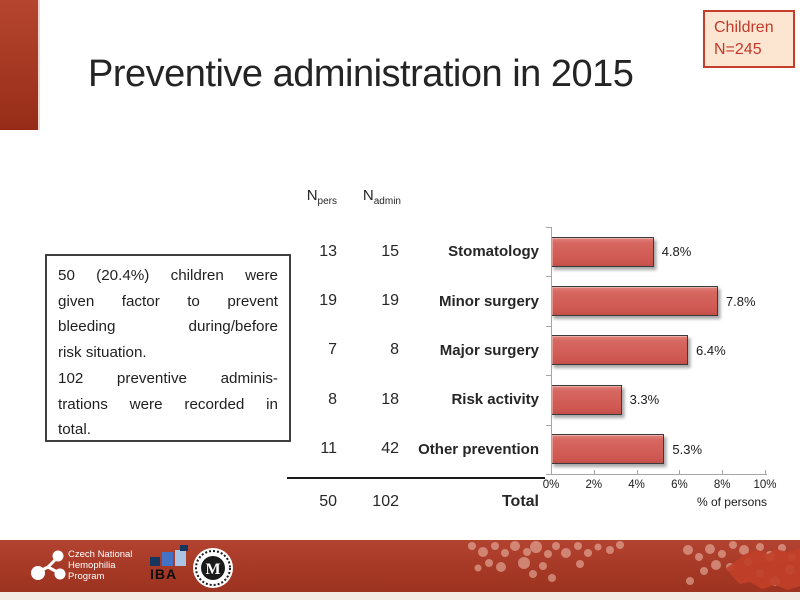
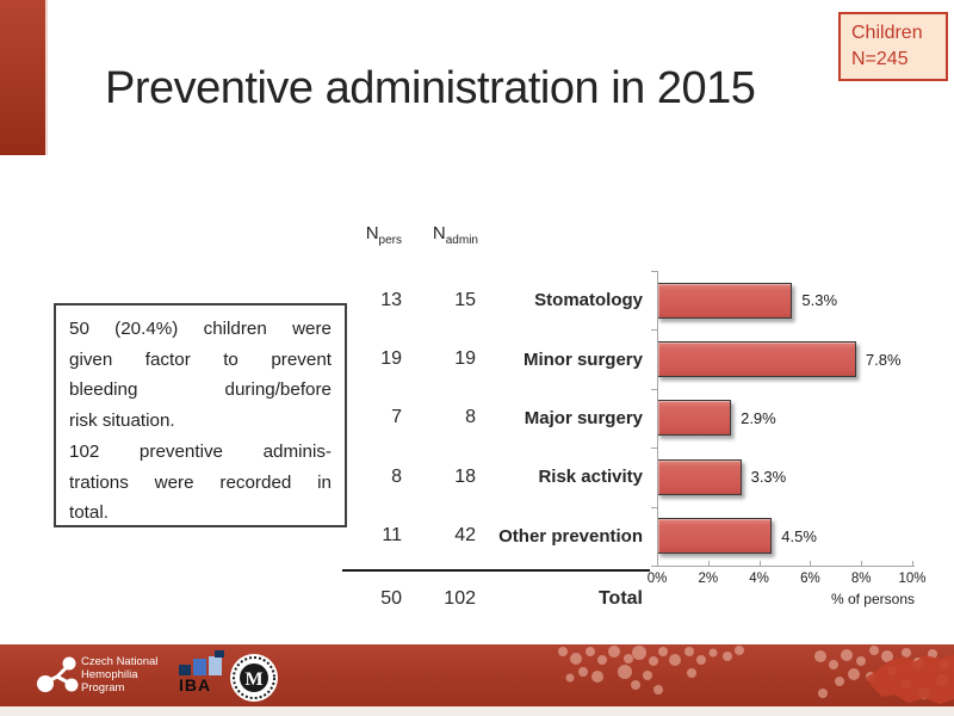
Stomatology: 4.8% -> 5.3%
Major surgery: 6.4% -> 2.9%
Other prevention: 5.3% -> 4.5%
